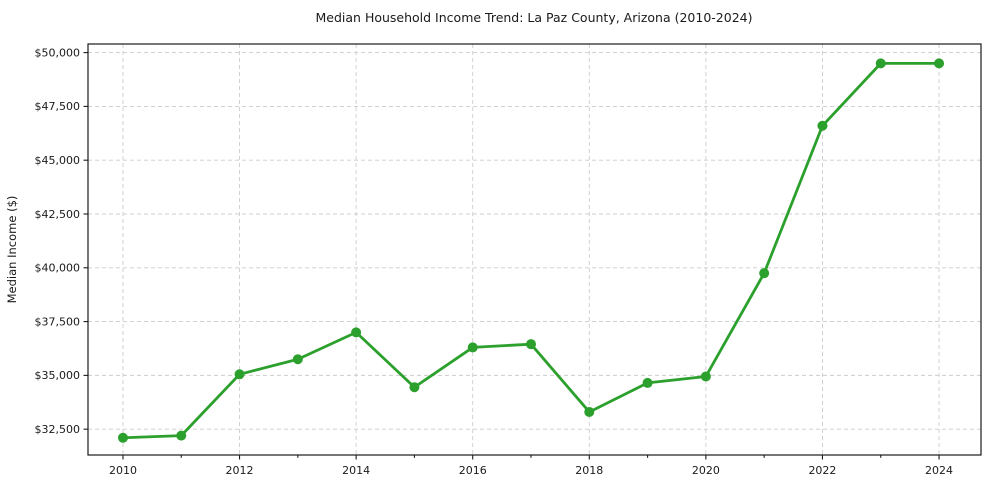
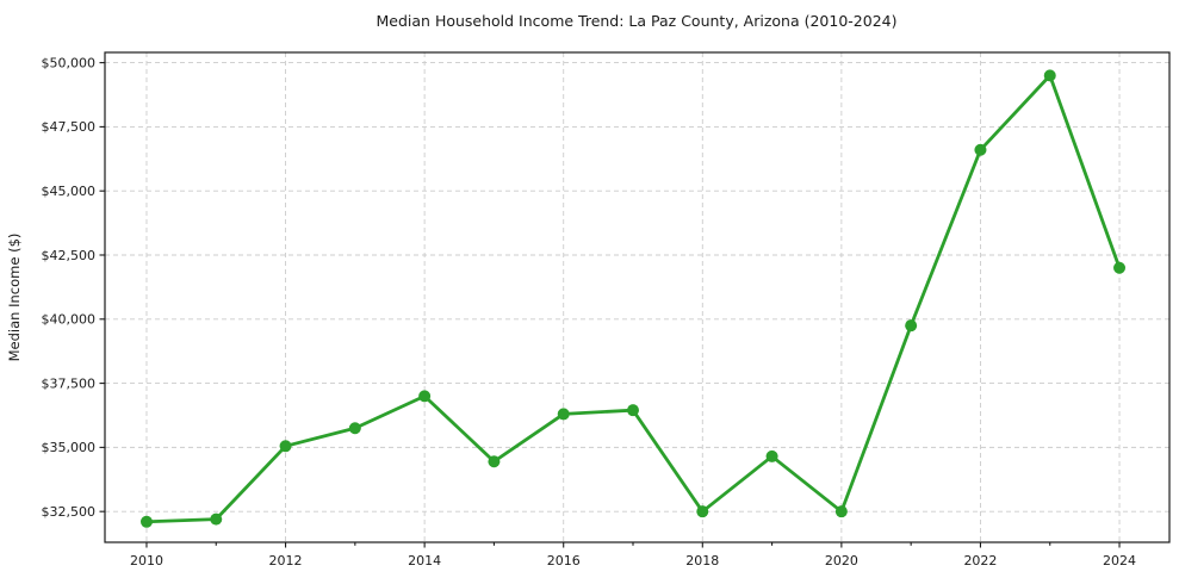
2018: $33300 -> $32500
2020: $35000 -> $32500
2024: $49500 -> $42000
